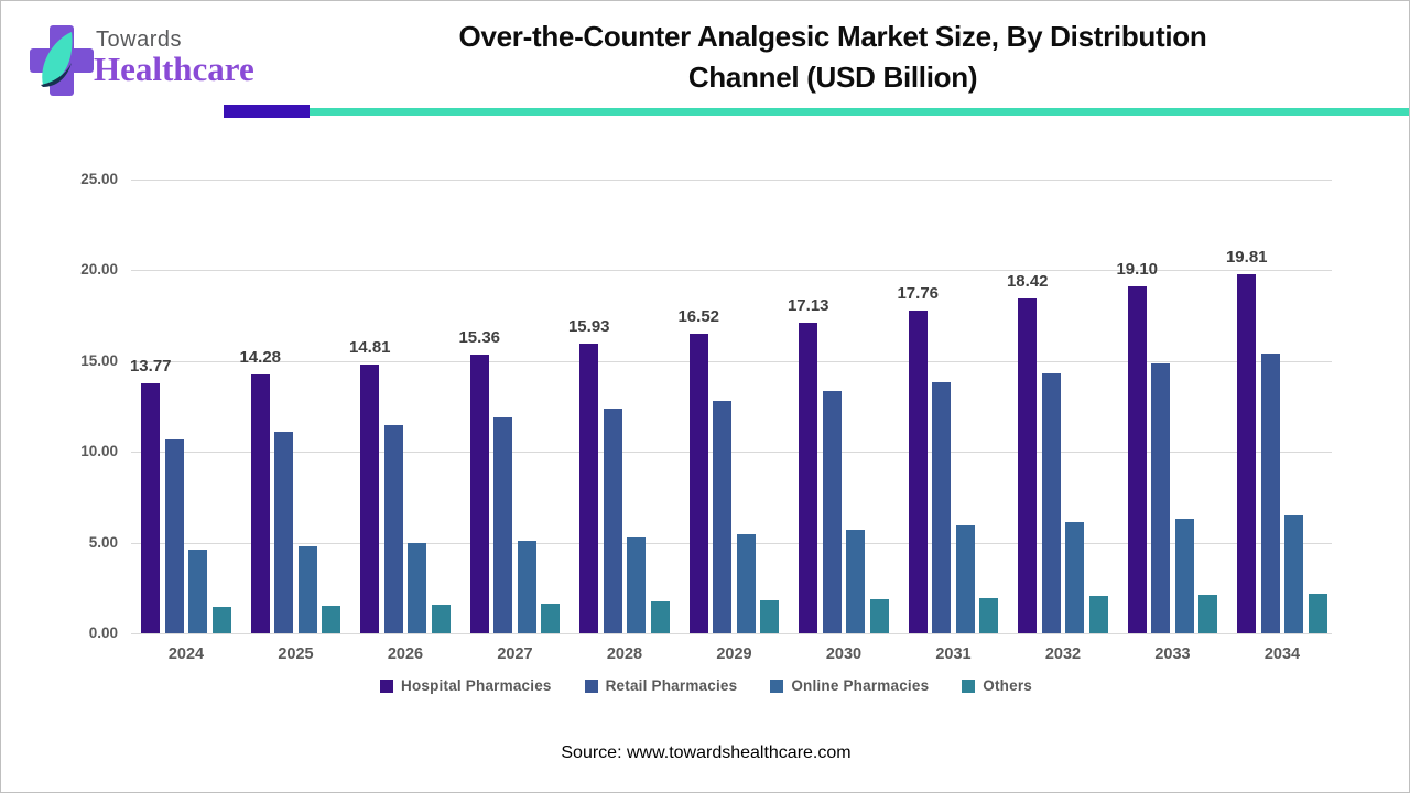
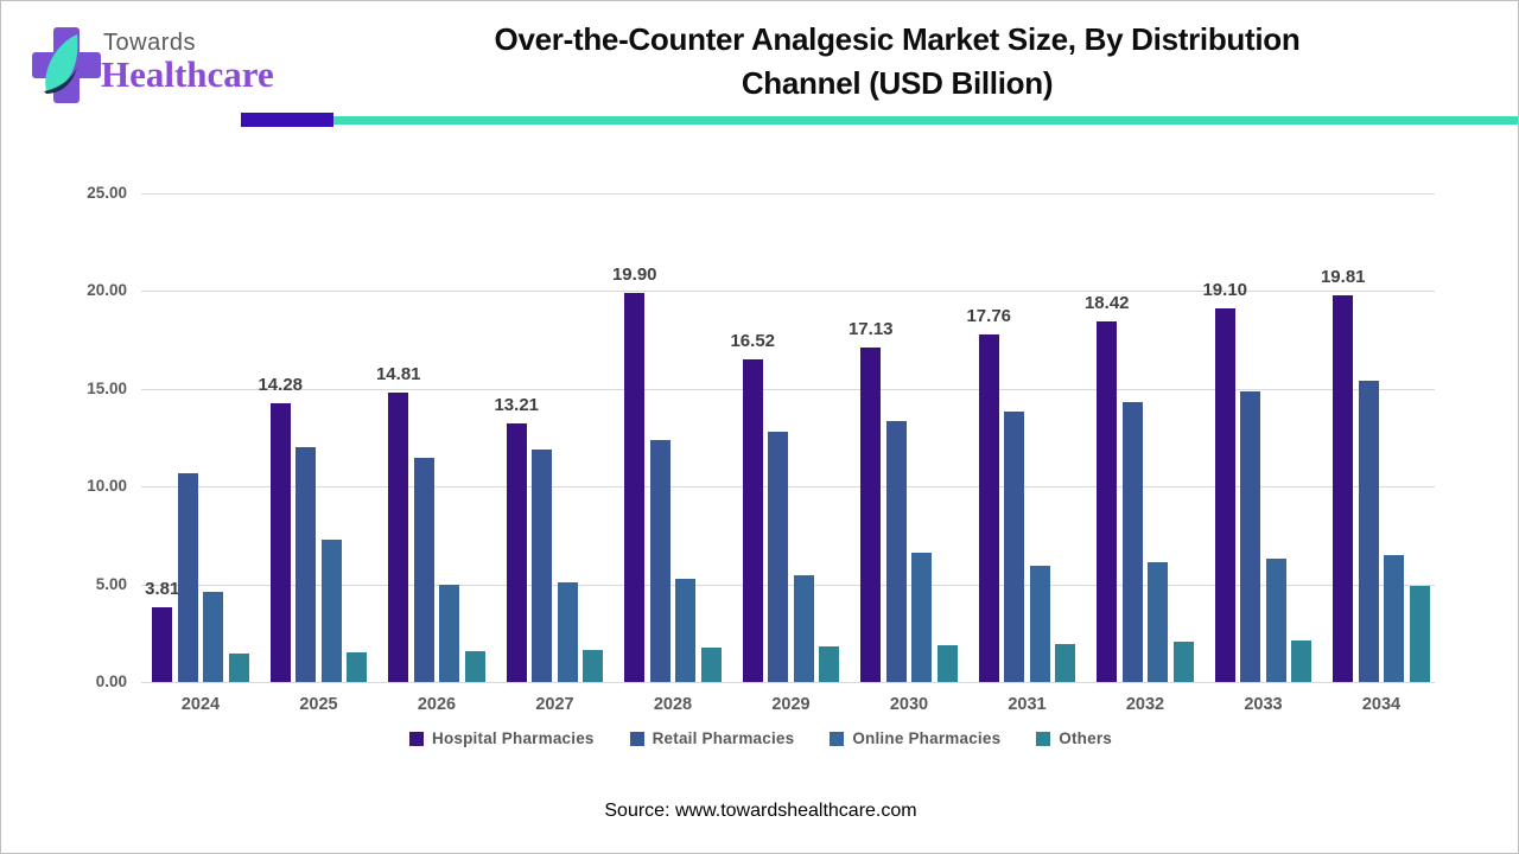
Hospital Pharmacies/2024: 13.77 -> 3.81
Retail Pharmacies/2025: 11.1 -> 12.0
Online Pharmacies/2025: 4.8 -> 7.3
Hospital Pharmacies/2027: 15.36 -> 13.21
Hospital Pharmacies/2028: 15.93 -> 19.90
Online Pharmacies/2030: 5.7 -> 6.6
Others/2034: 2.2 -> 4.9
